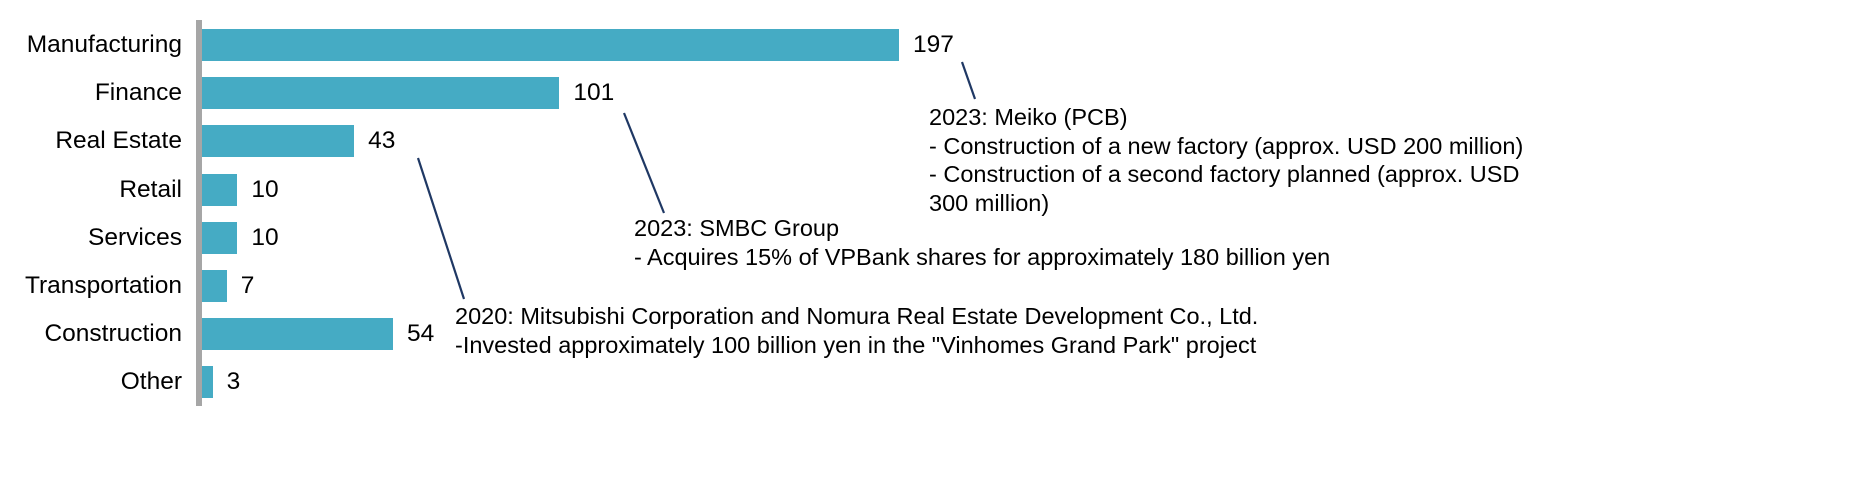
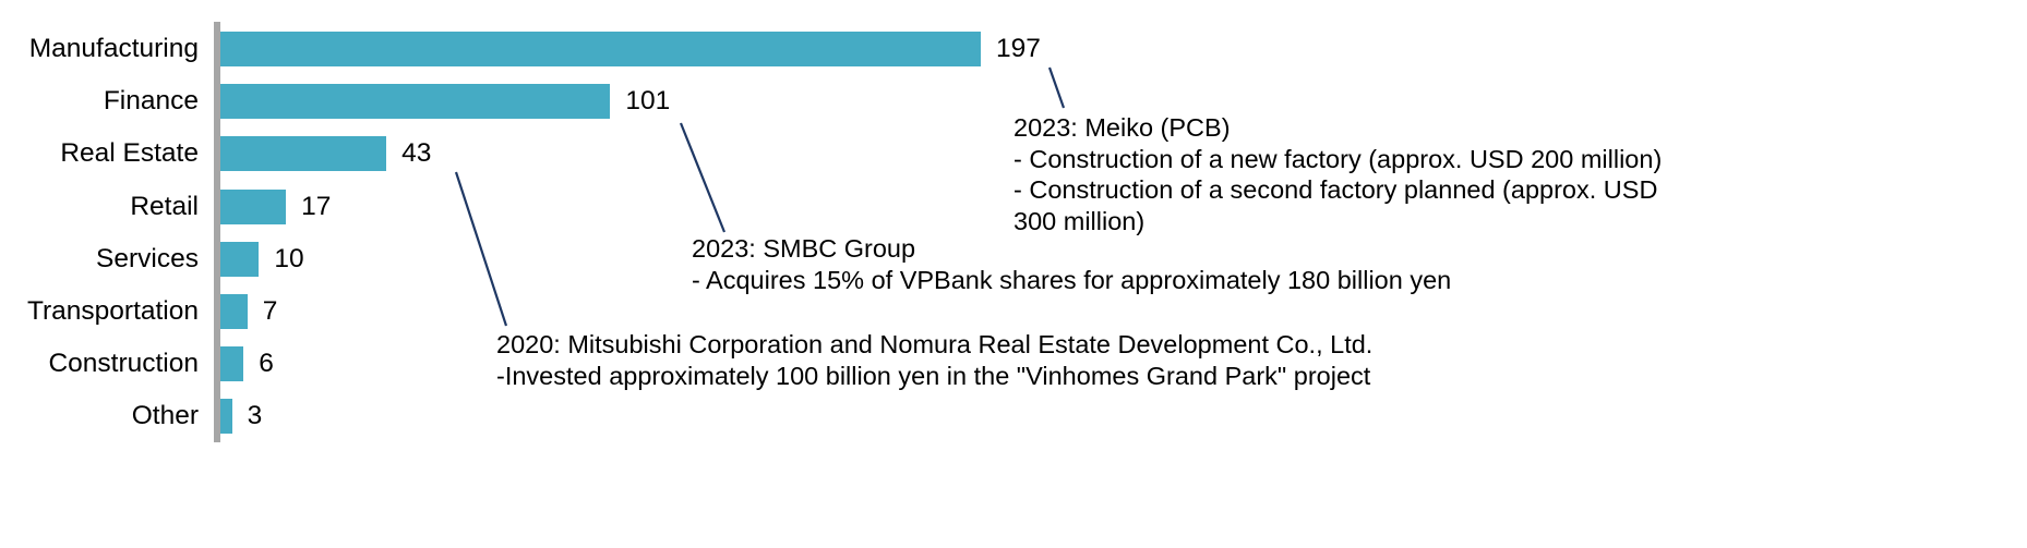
Retail: 10 -> 17
Construction: 54 -> 6
